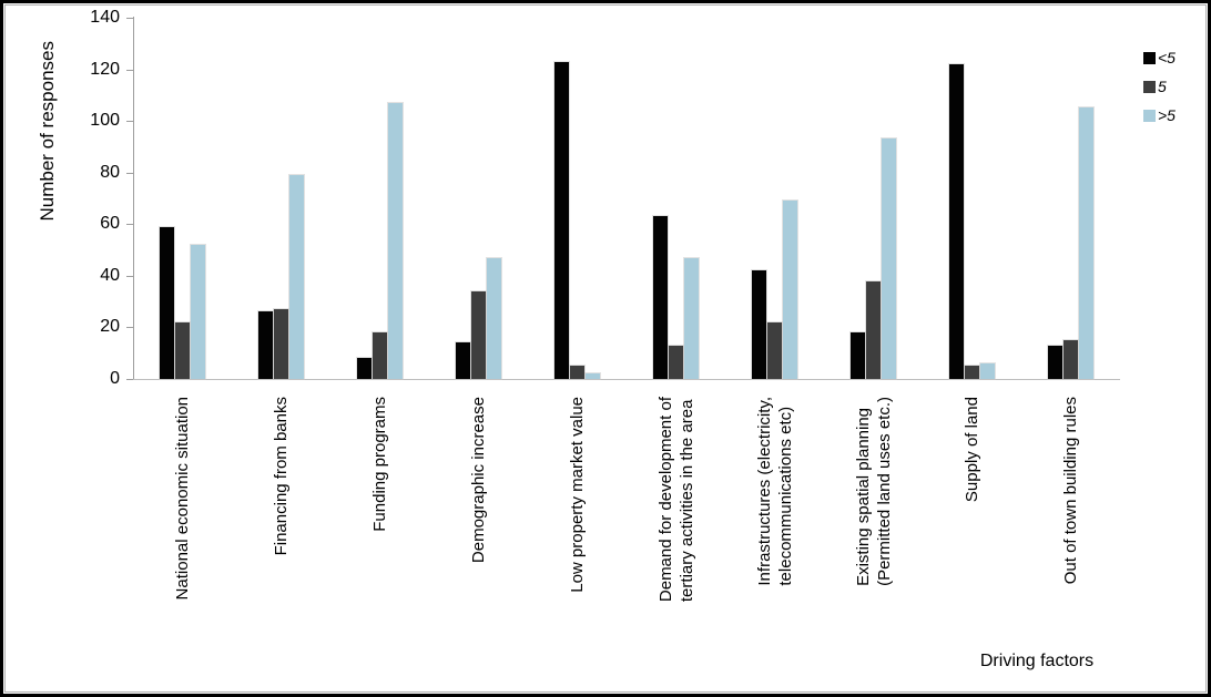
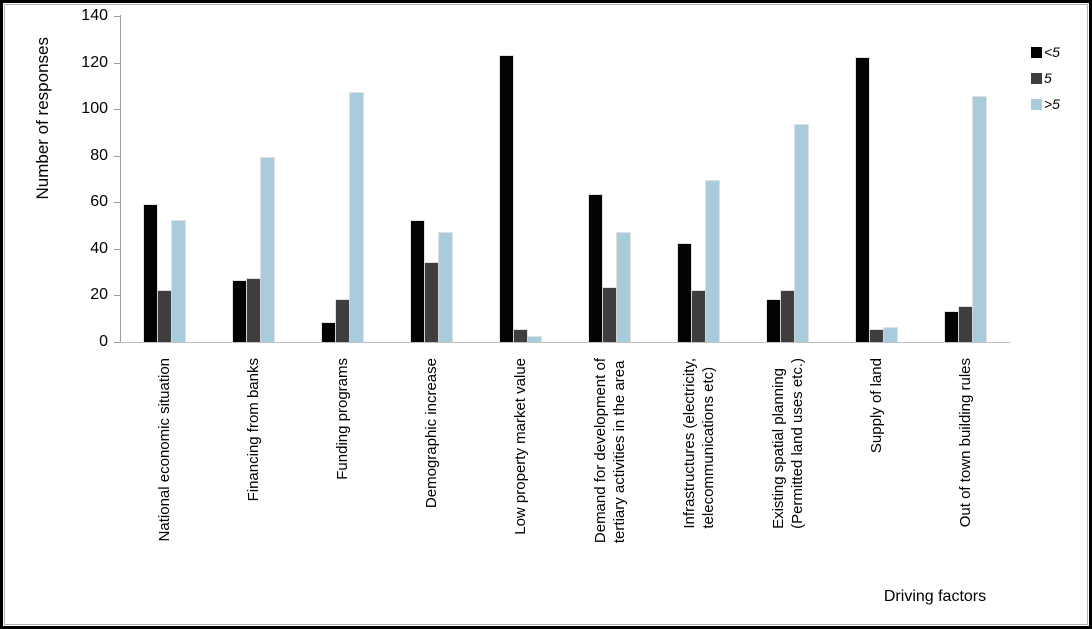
<5/Demographic increase: 14 -> 52
5/Demand for development of tertiary activities in the area: 13 -> 23
5/Existing spatial planning (Permitted land uses etc.): 38 -> 22
